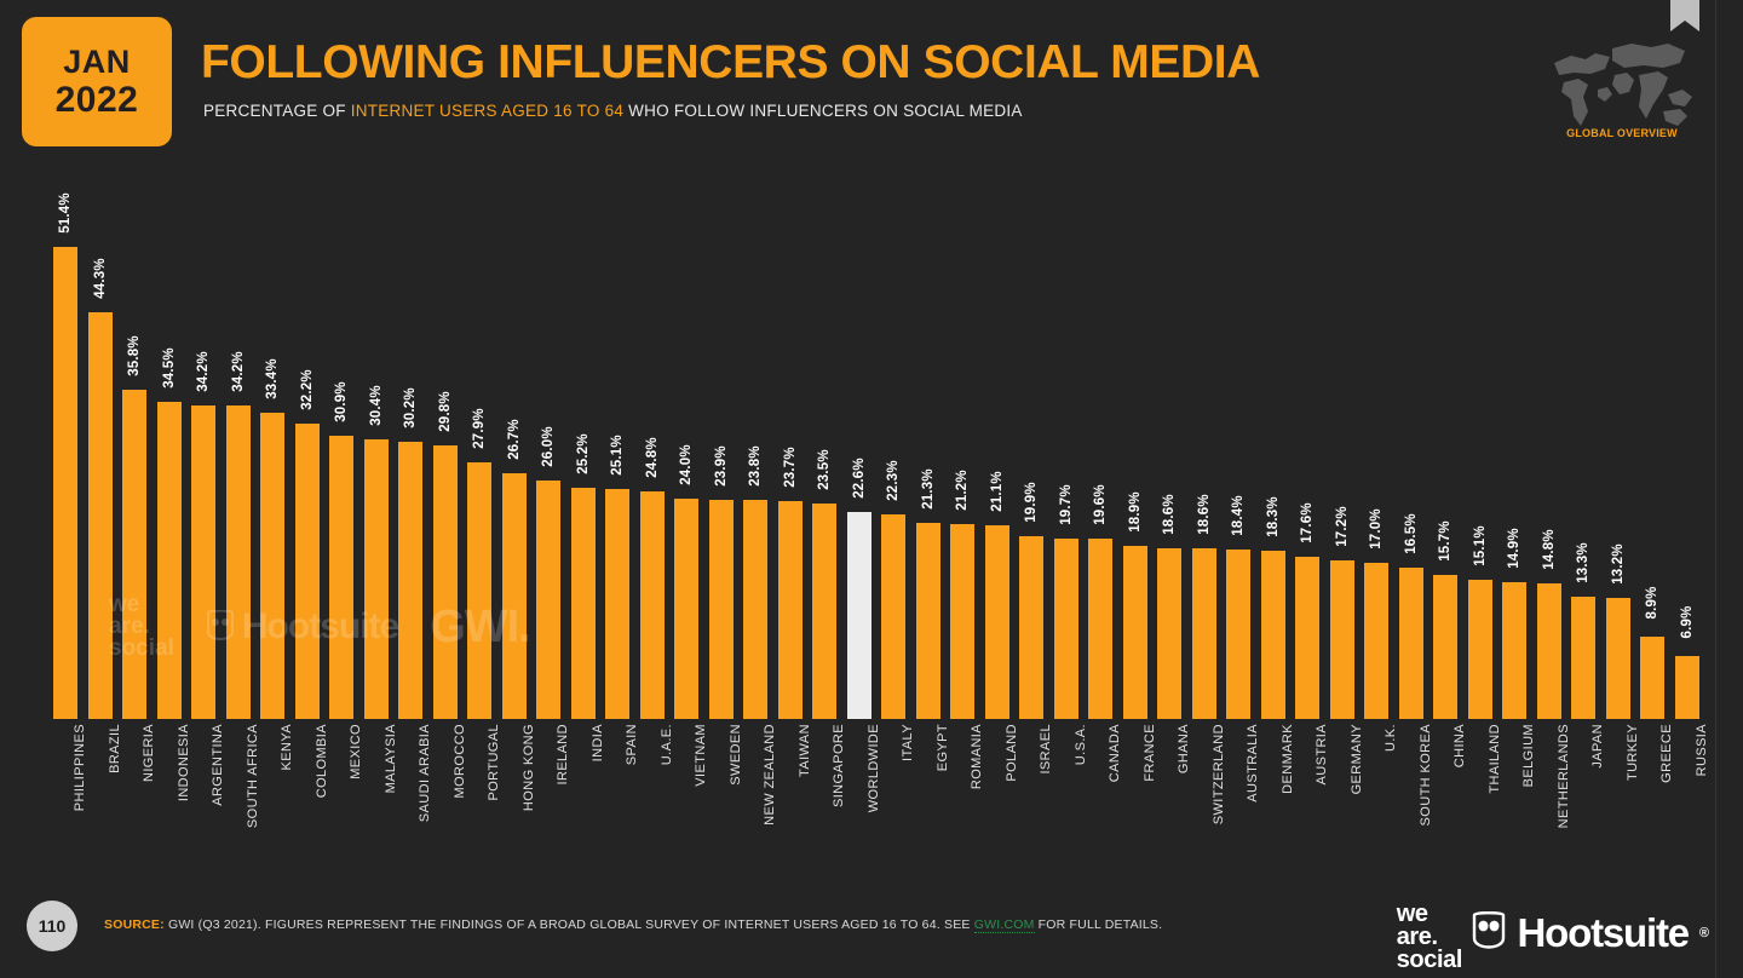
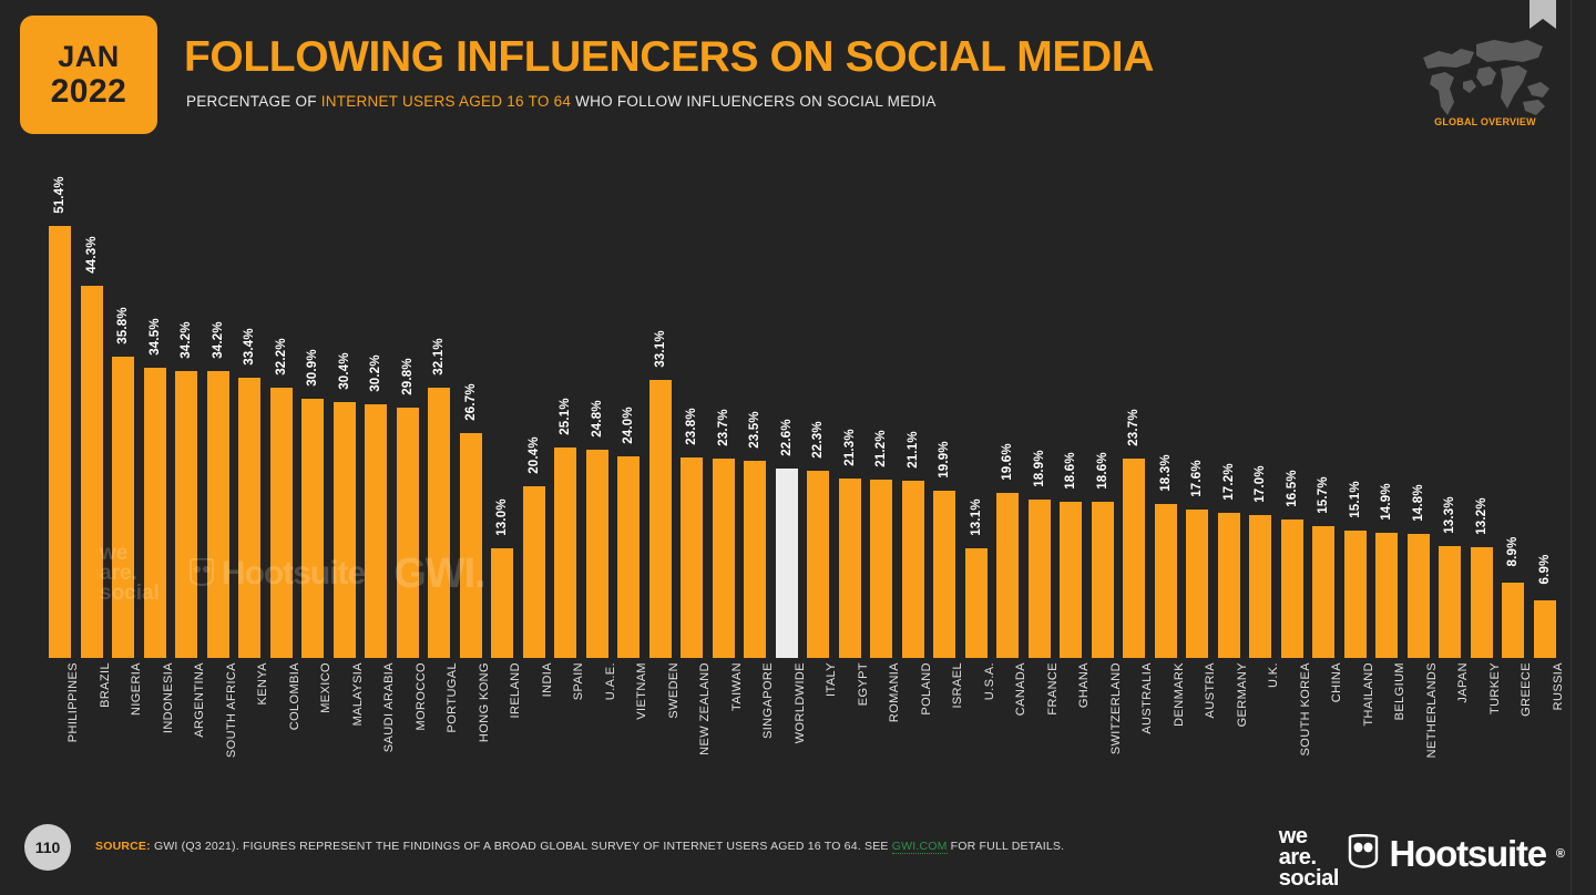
PORTUGAL: 27.9% -> 32.1%
IRELAND: 26.0% -> 13.0%
INDIA: 25.2% -> 20.4%
SWEDEN: 23.9% -> 33.1%
U.S.A.: 19.7% -> 13.1%
AUSTRALIA: 18.4% -> 23.7%
